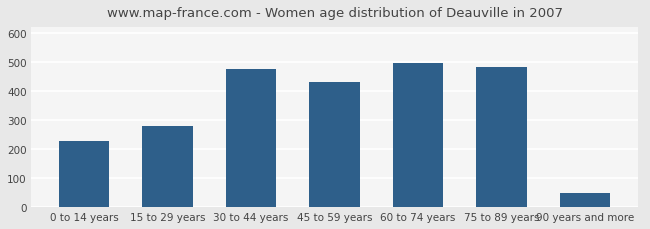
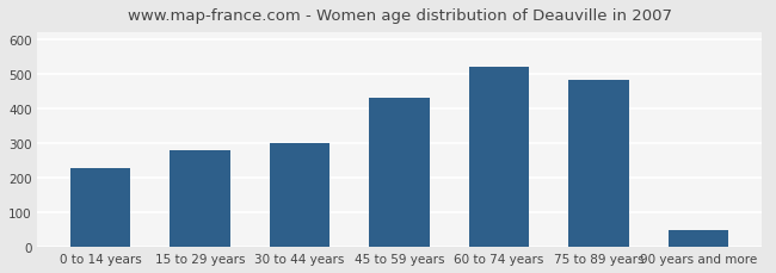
30 to 44 years: 475 -> 300
60 to 74 years: 495 -> 520
